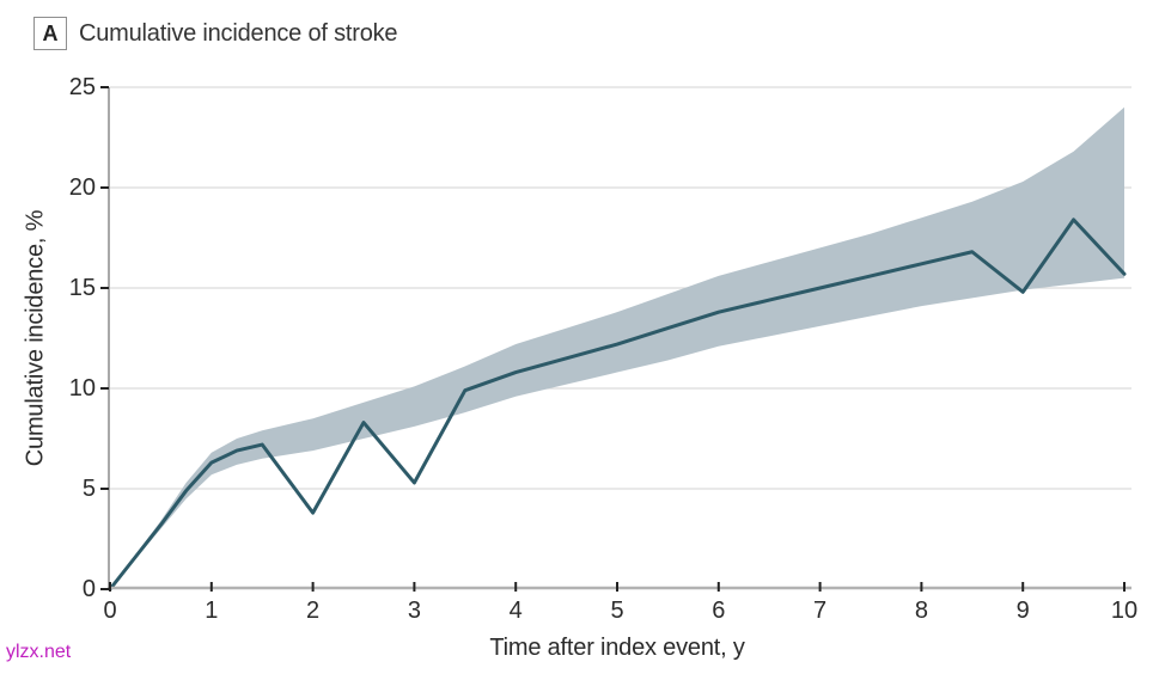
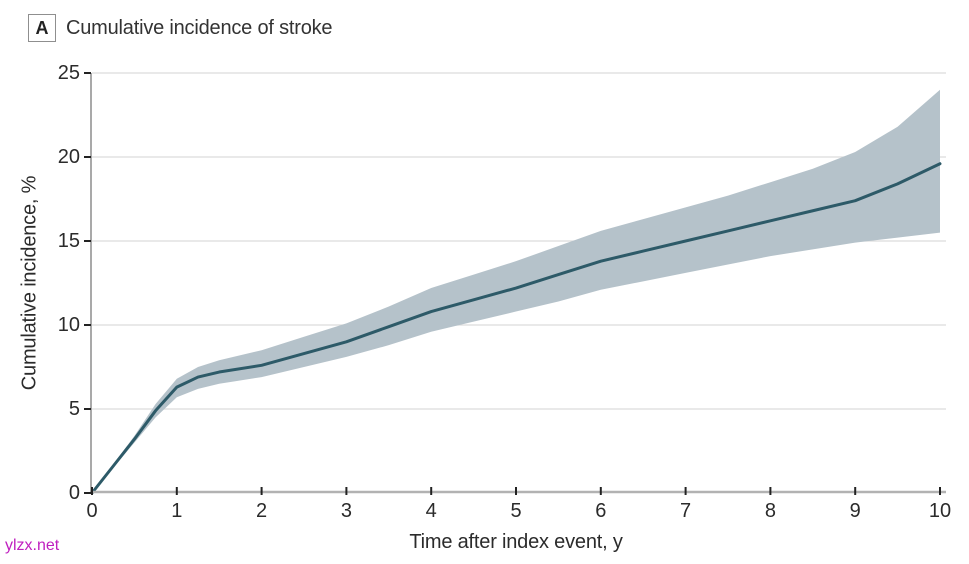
Cumulative incidence of stroke/2: 3.8 -> 7.6
Cumulative incidence of stroke/3: 5.3 -> 9.0
Cumulative incidence of stroke/9: 14.8 -> 17.4
Cumulative incidence of stroke/10: 15.7 -> 19.6
